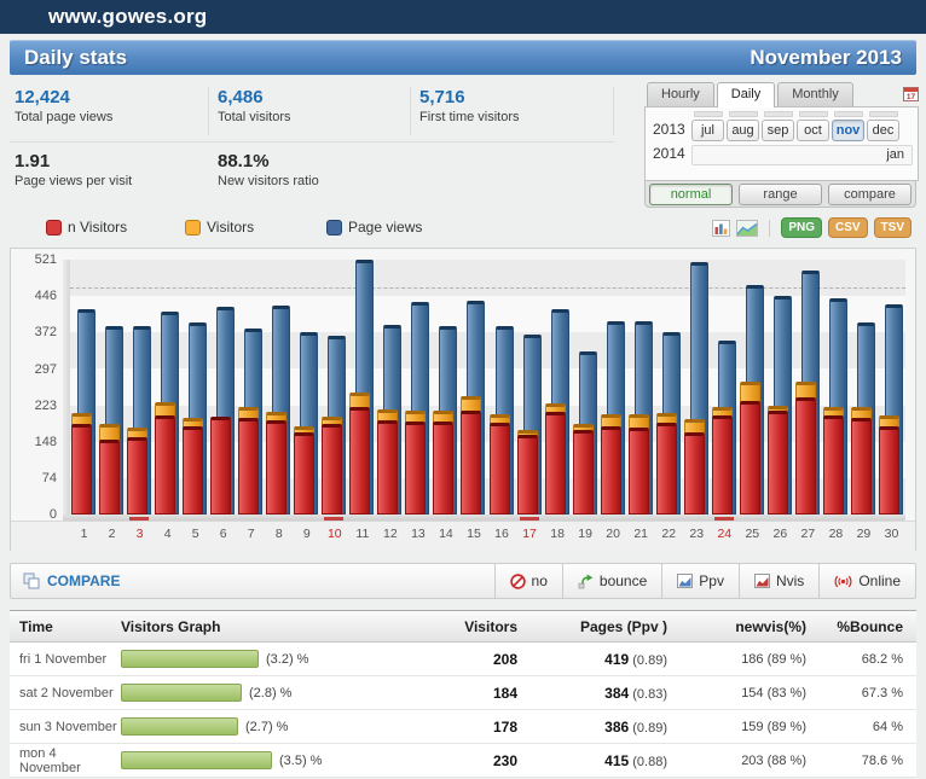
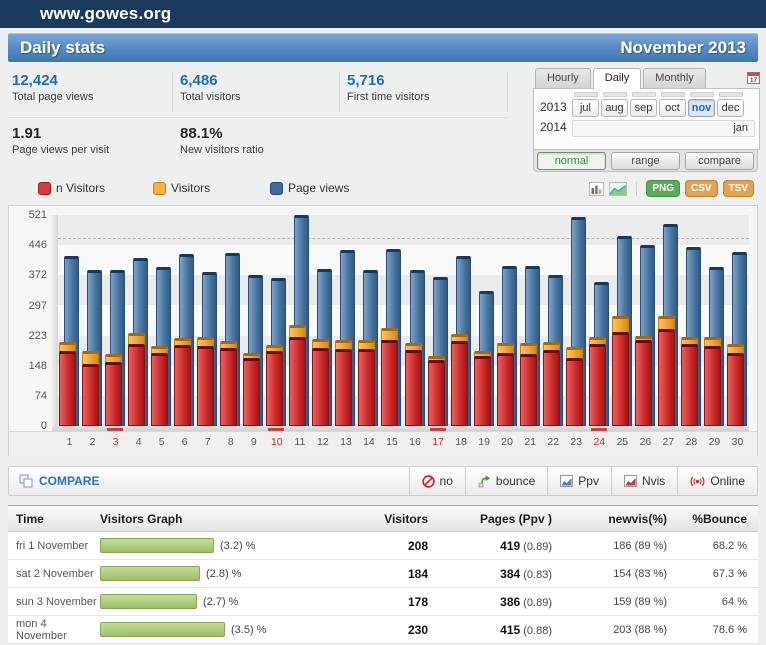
Visitors/6: 100 -> 220
